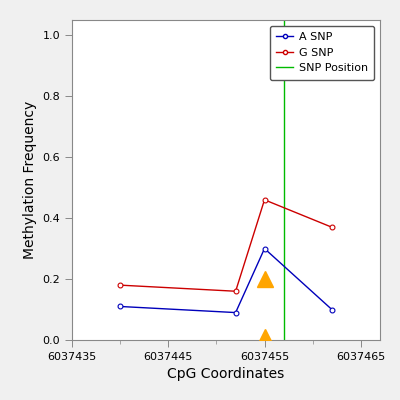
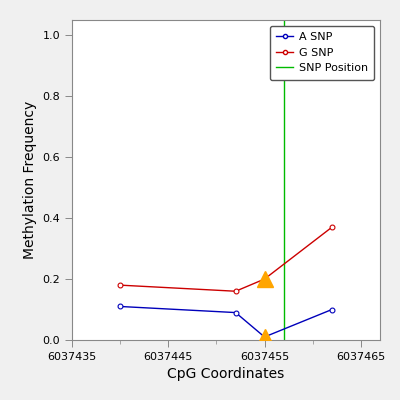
A SNP/6037455: 0.30 -> 0.01
G SNP/6037455: 0.46 -> 0.20
